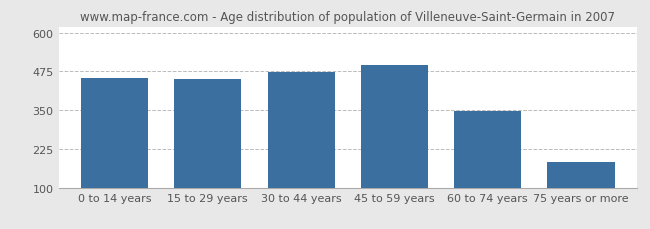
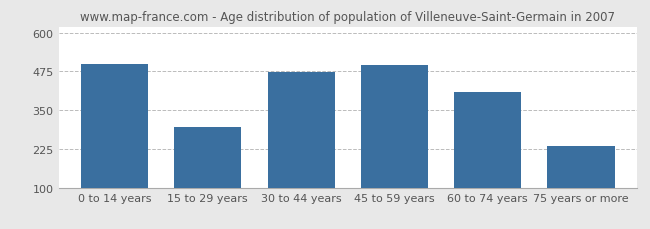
0 to 14 years: 455 -> 500
15 to 29 years: 450 -> 295
60 to 74 years: 347 -> 410
75 years or more: 182 -> 235
